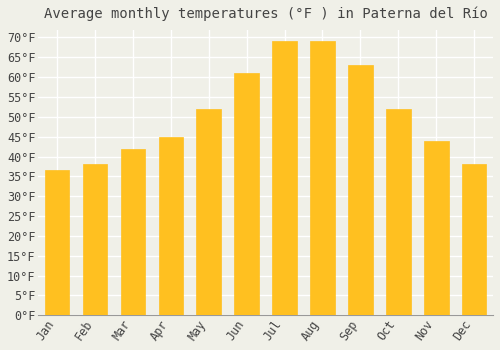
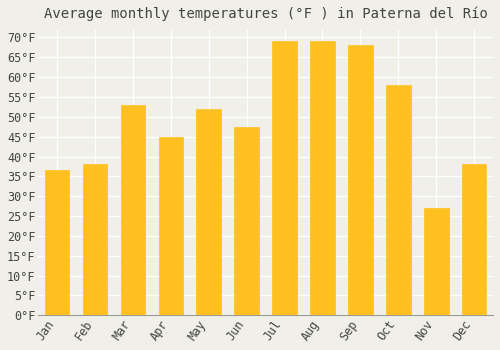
Mar: 42.0°F -> 53.0°F
Jun: 61.0°F -> 47.5°F
Sep: 63.0°F -> 68.0°F
Oct: 52.0°F -> 58.0°F
Nov: 44.0°F -> 27.0°F
